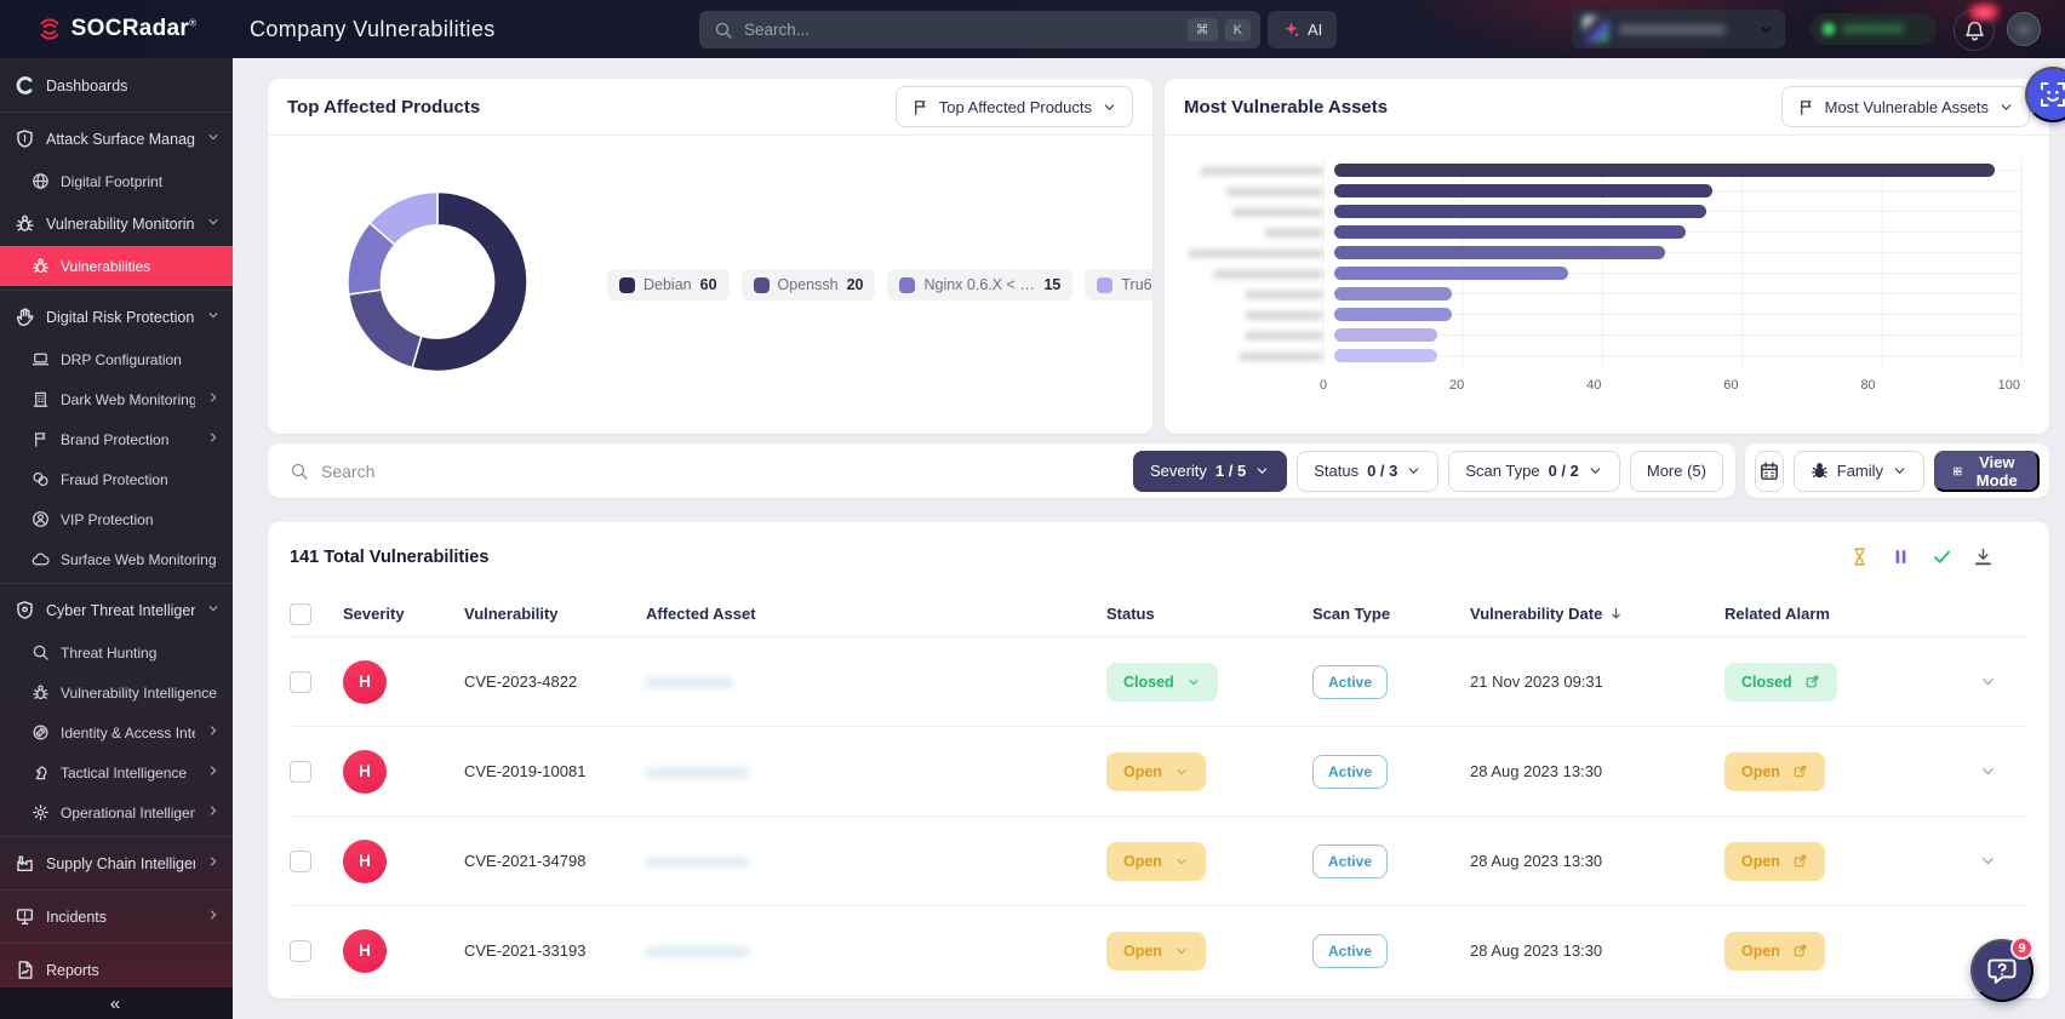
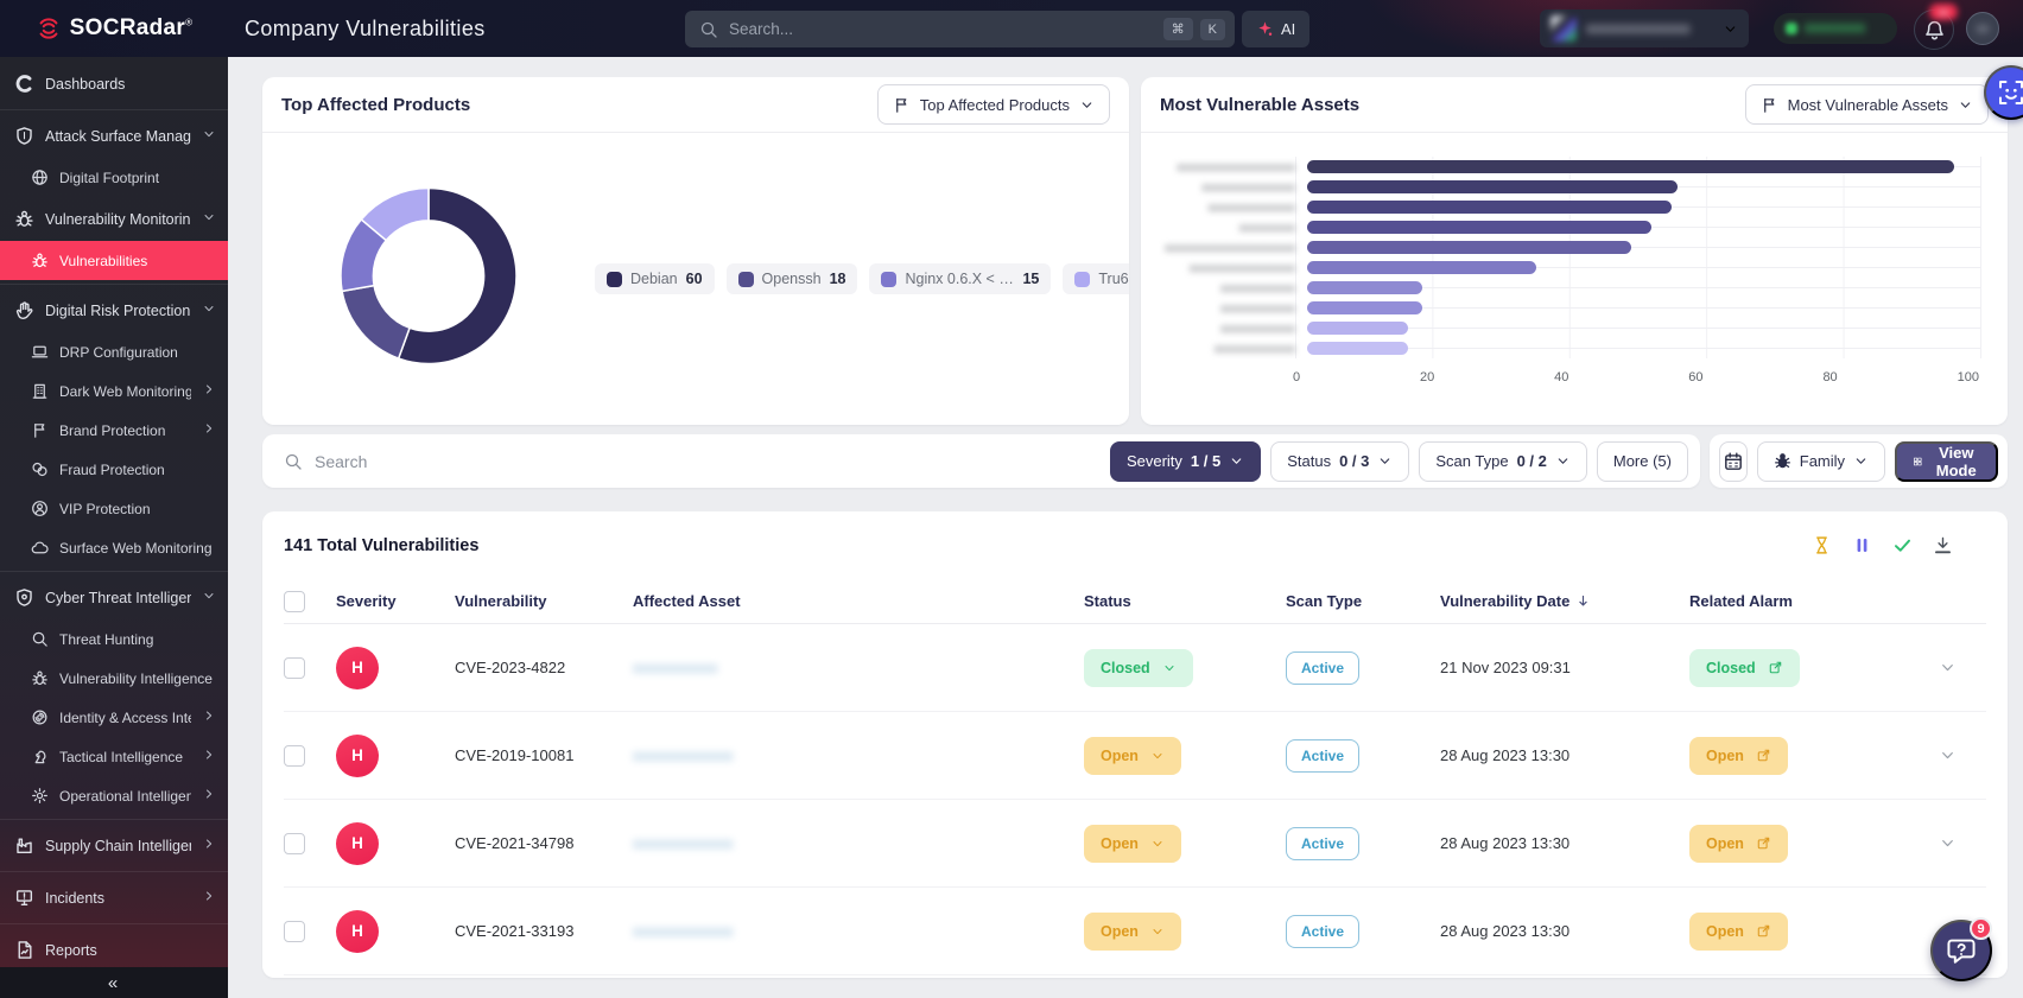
Top Affected Products/Openssh: 20 -> 18
